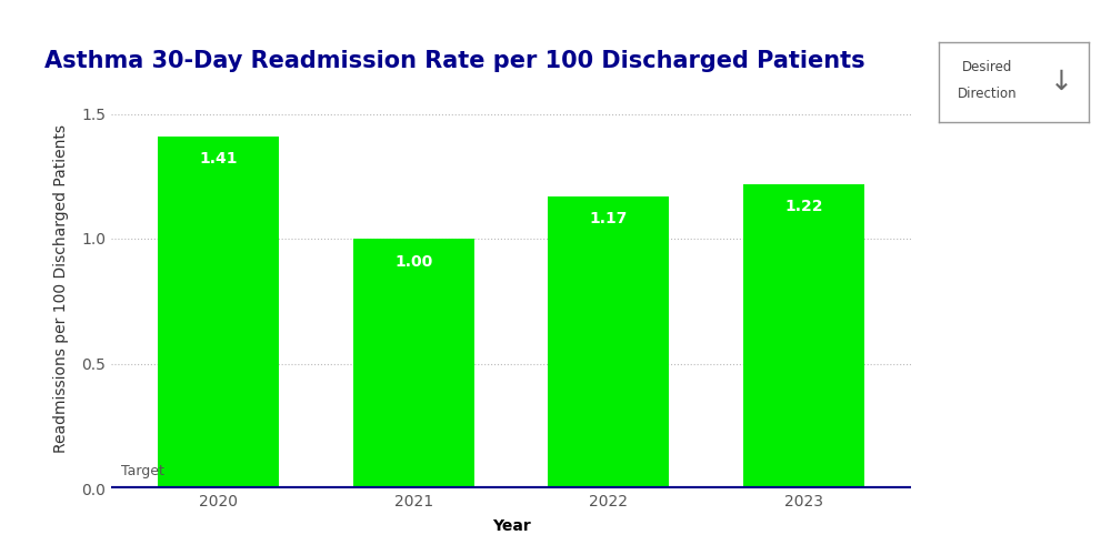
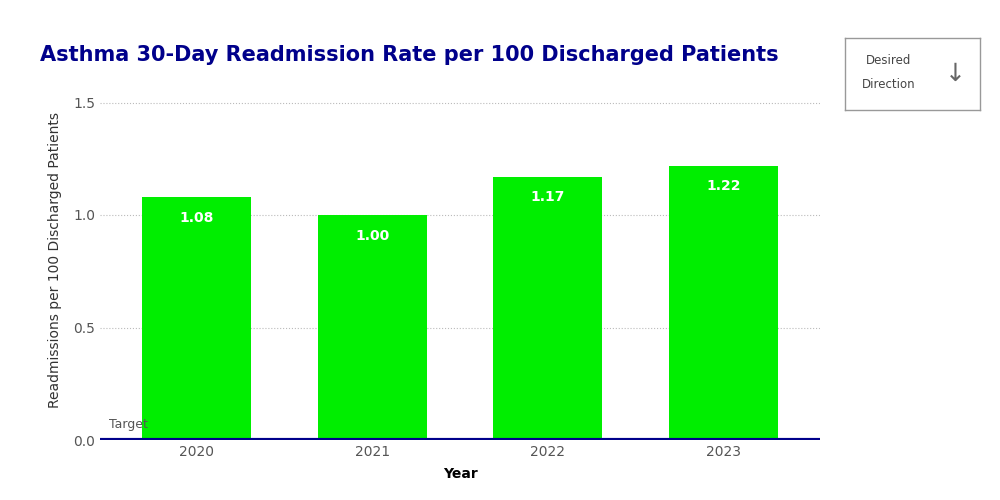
2020: 1.41 -> 1.08
